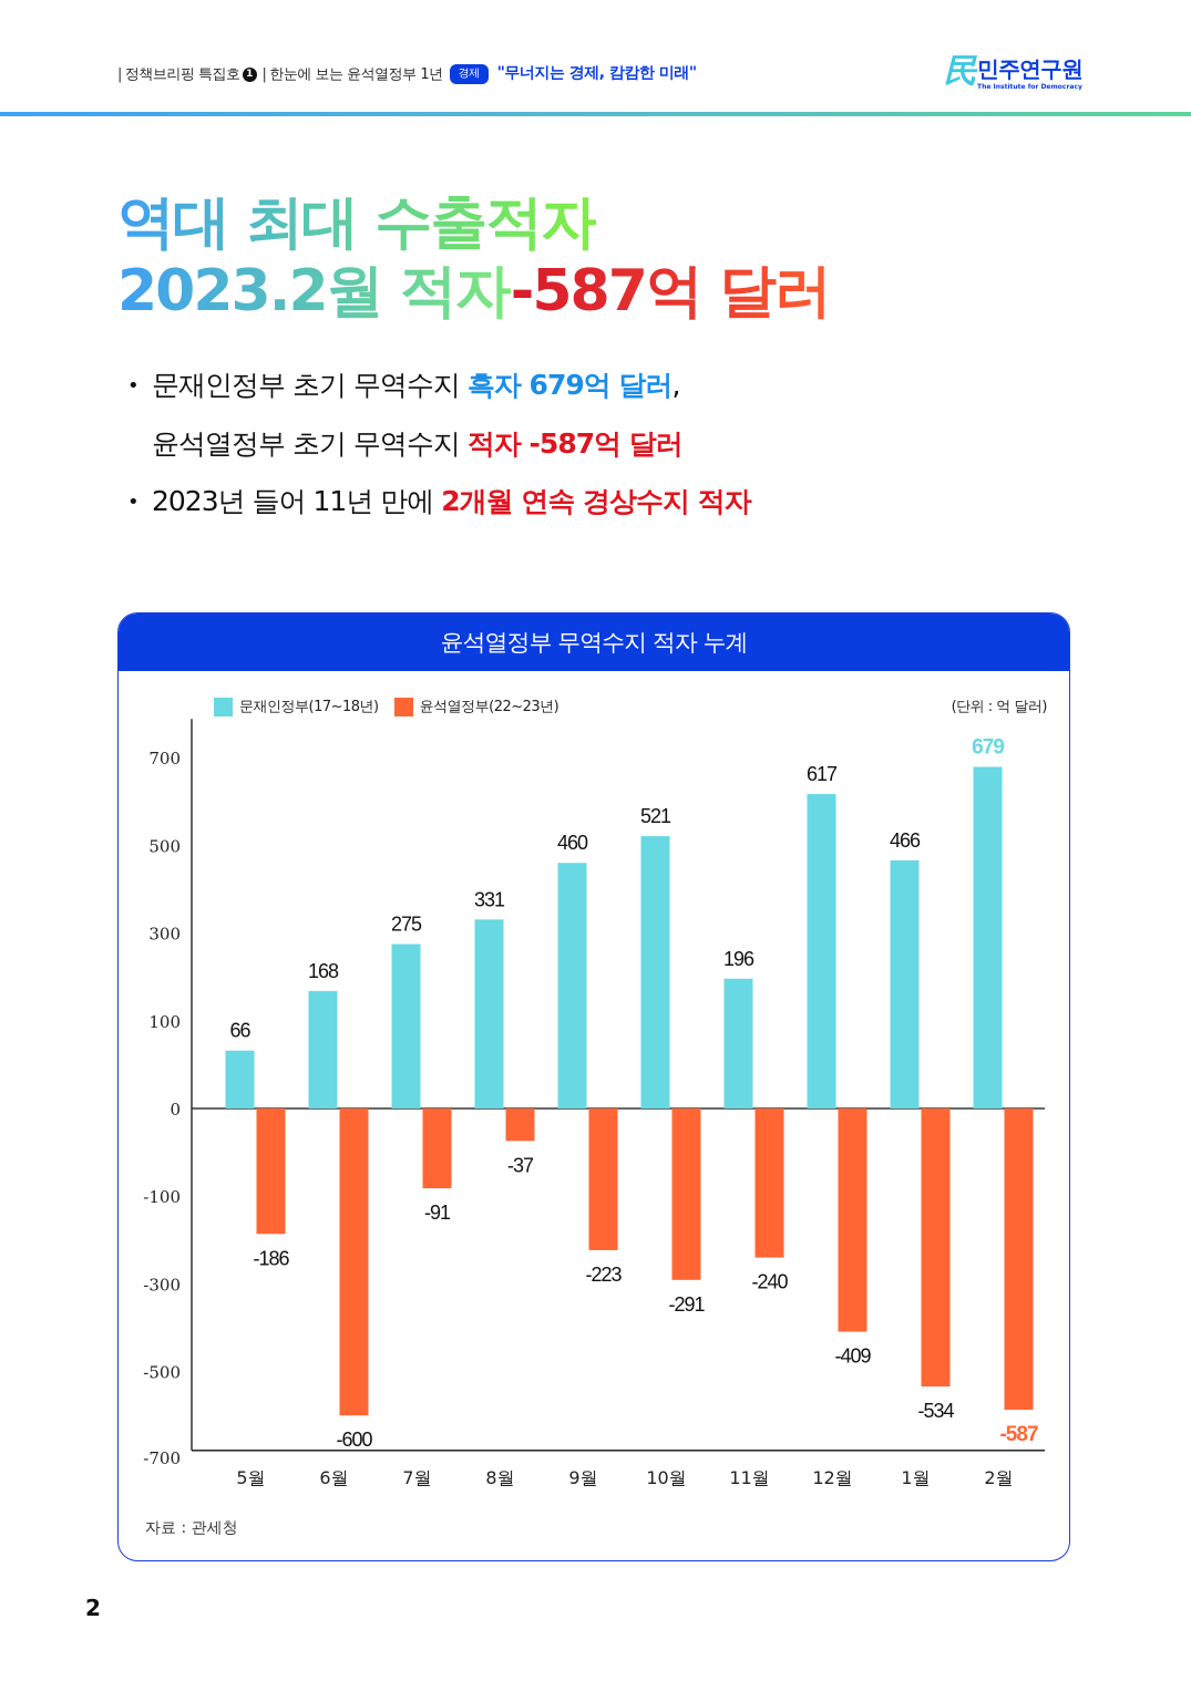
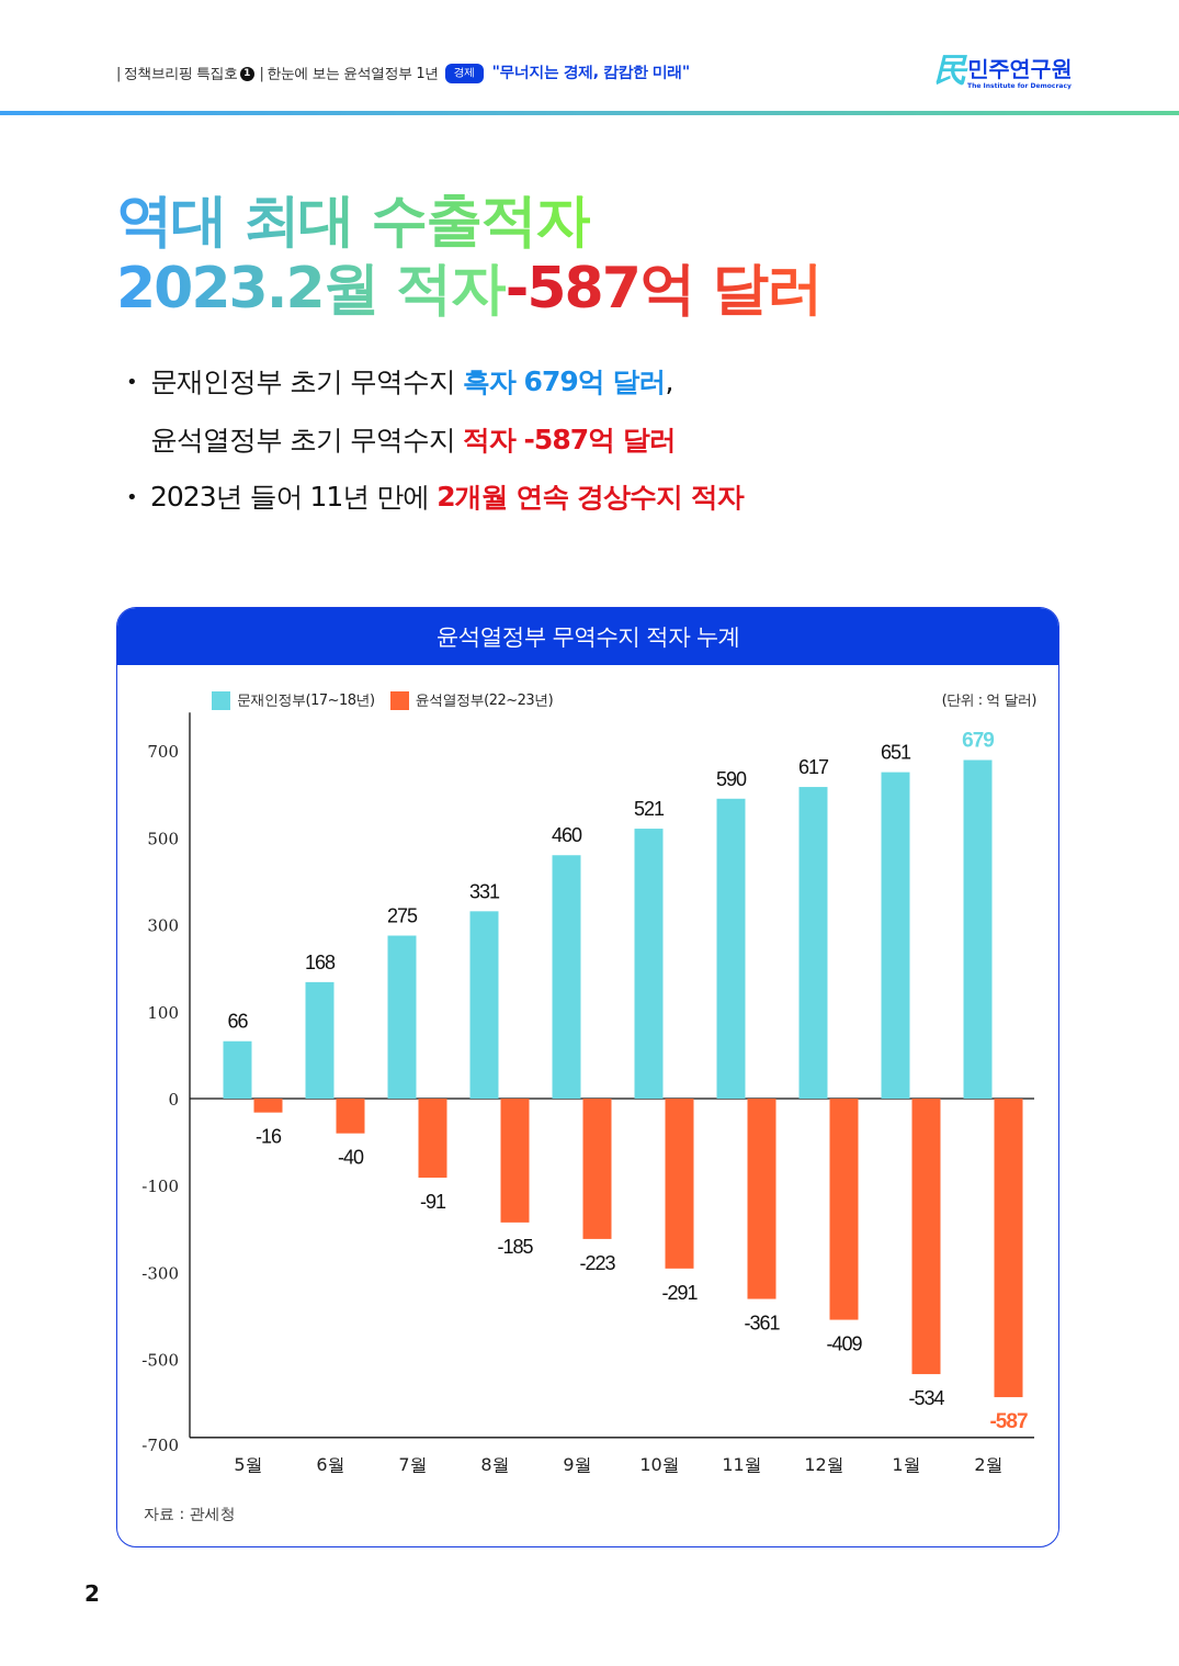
윤석열정부(22~23년)/5월: -186 -> -16
윤석열정부(22~23년)/6월: -600 -> -40
윤석열정부(22~23년)/8월: -37 -> -185
문재인정부(17~18년)/11월: 196 -> 590
윤석열정부(22~23년)/11월: -240 -> -361
문재인정부(17~18년)/1월: 466 -> 651
